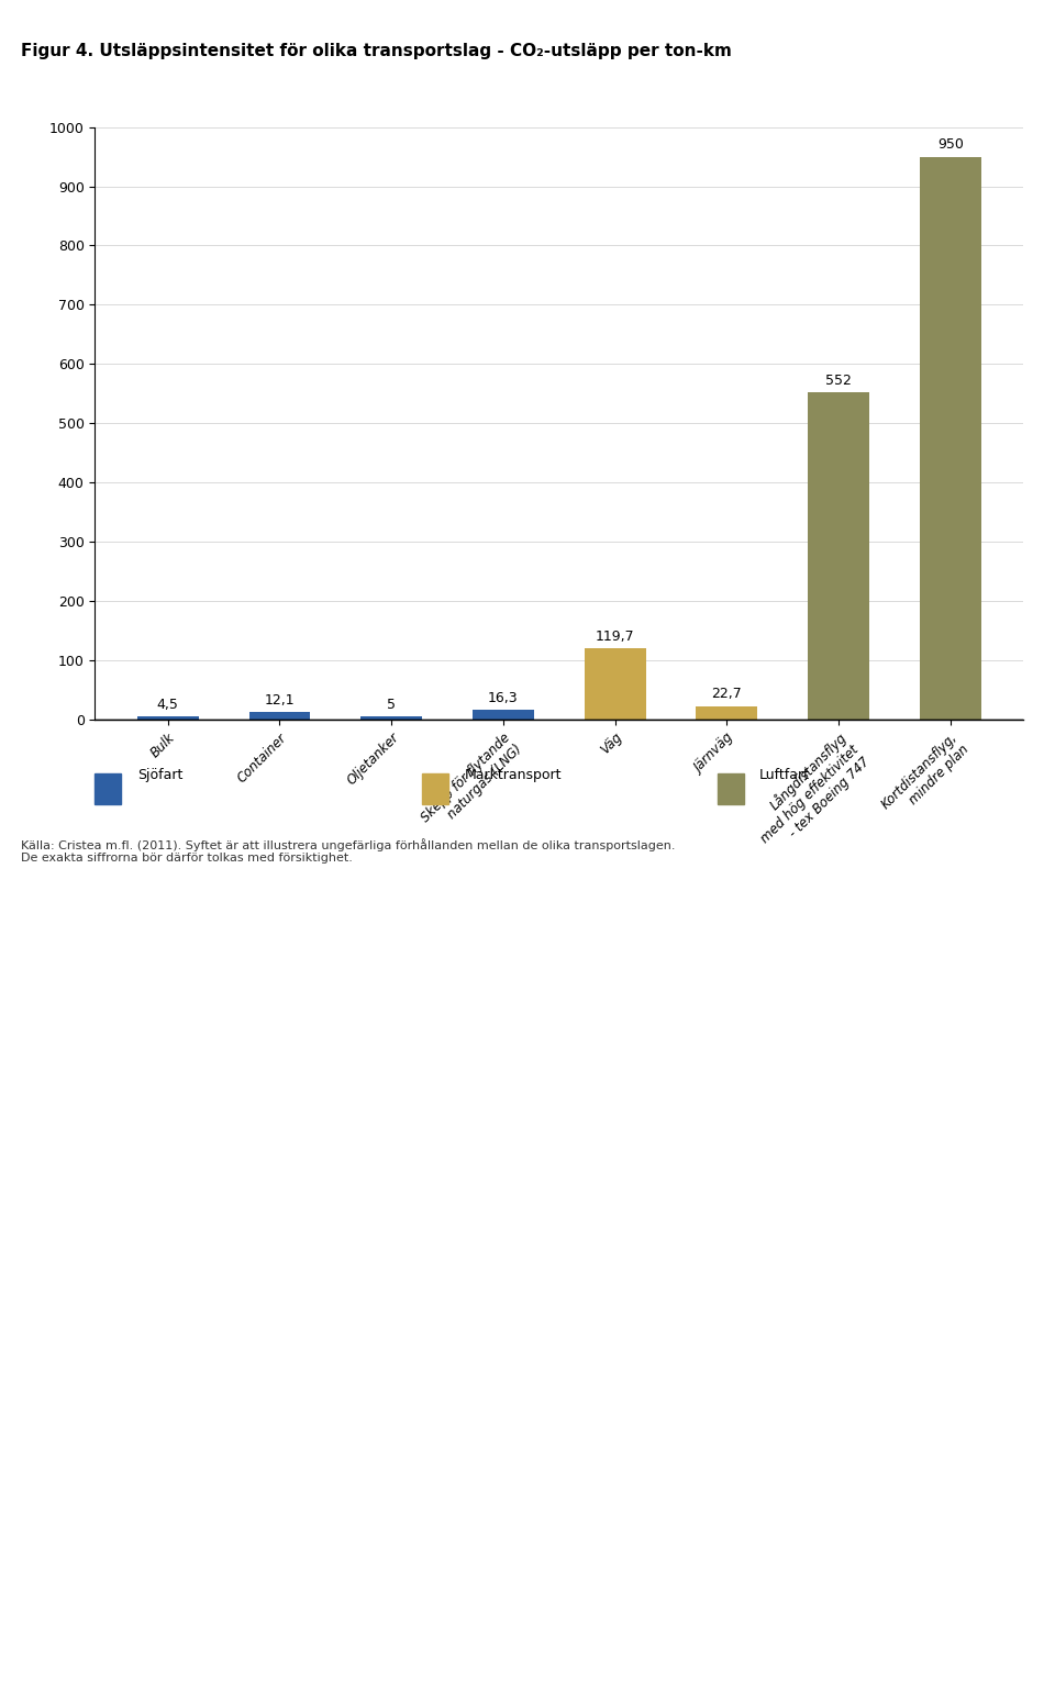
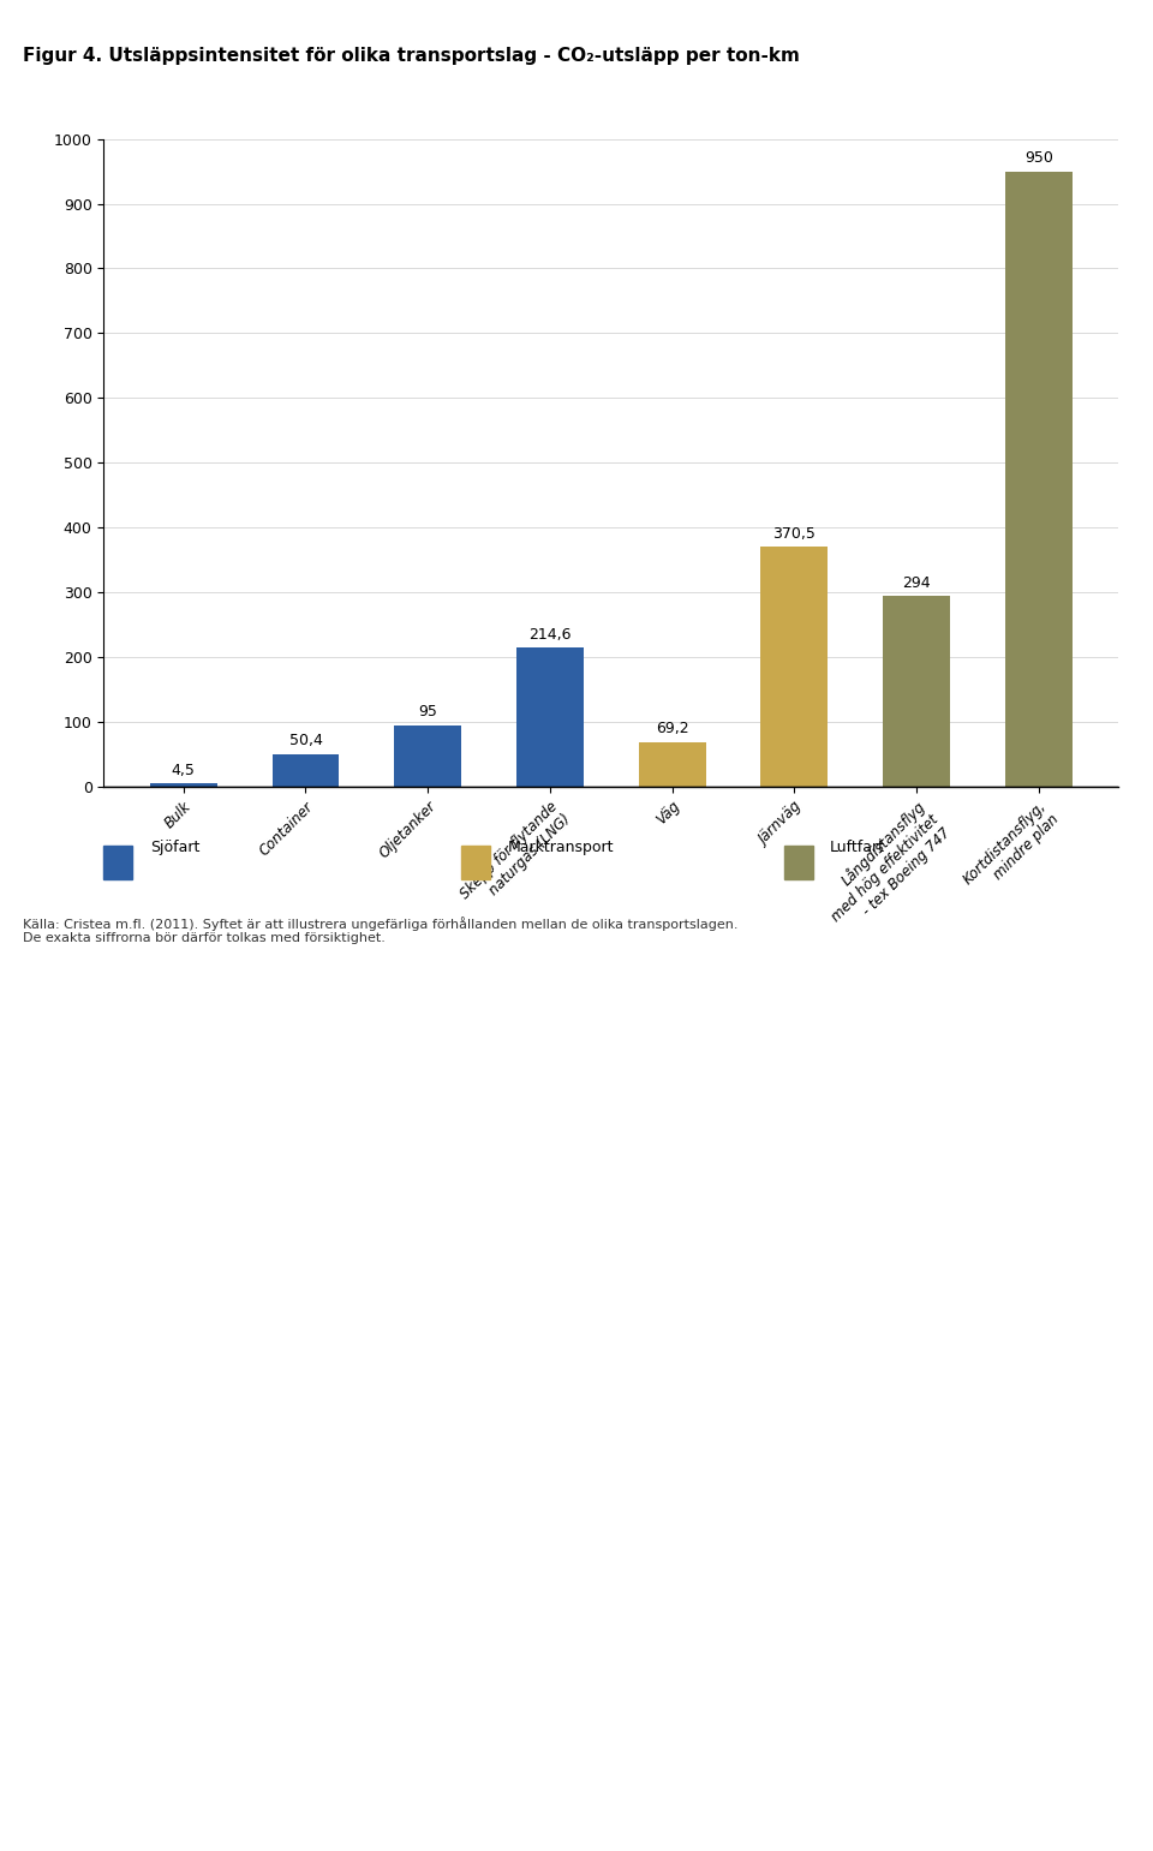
Container: 12,1 -> 50,4
Oljetanker: 5 -> 95
Skepp för flytande naturgas (LNG): 16,3 -> 214,6
Väg: 119,7 -> 69,2
Järnväg: 22,7 -> 370,5
Långdistansflyg med hög effektivitet - tex Boeing 747: 552 -> 294
